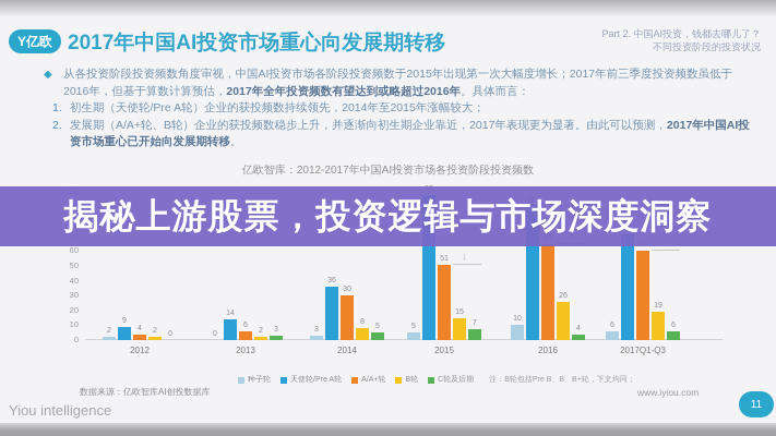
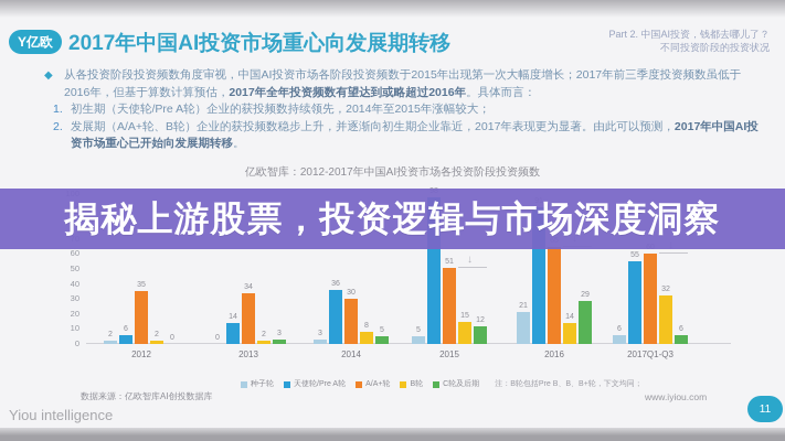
天使轮/Pre A轮/2012: 9 -> 6
A/A+轮/2012: 4 -> 35
A/A+轮/2013: 6 -> 34
C轮及后期/2015: 7 -> 12
种子轮/2016: 10 -> 21
B轮/2016: 26 -> 14
C轮及后期/2016: 4 -> 29
天使轮/Pre A轮/2017Q1-Q3: 71 -> 55
B轮/2017Q1-Q3: 19 -> 32
